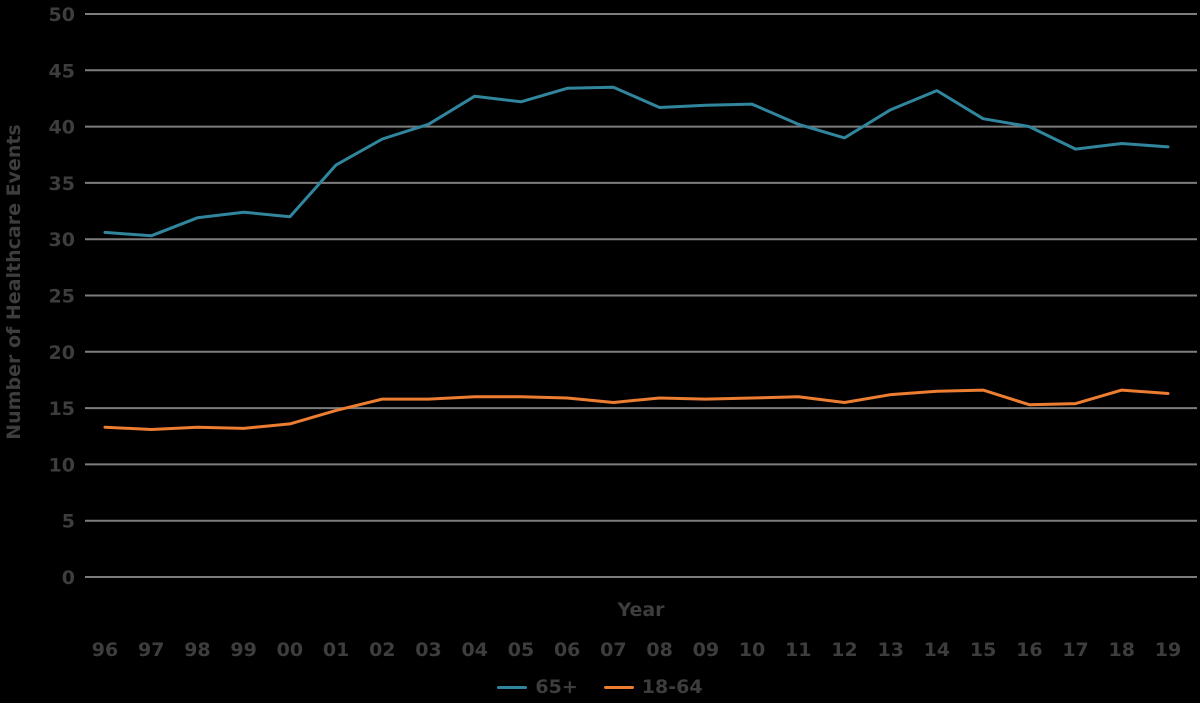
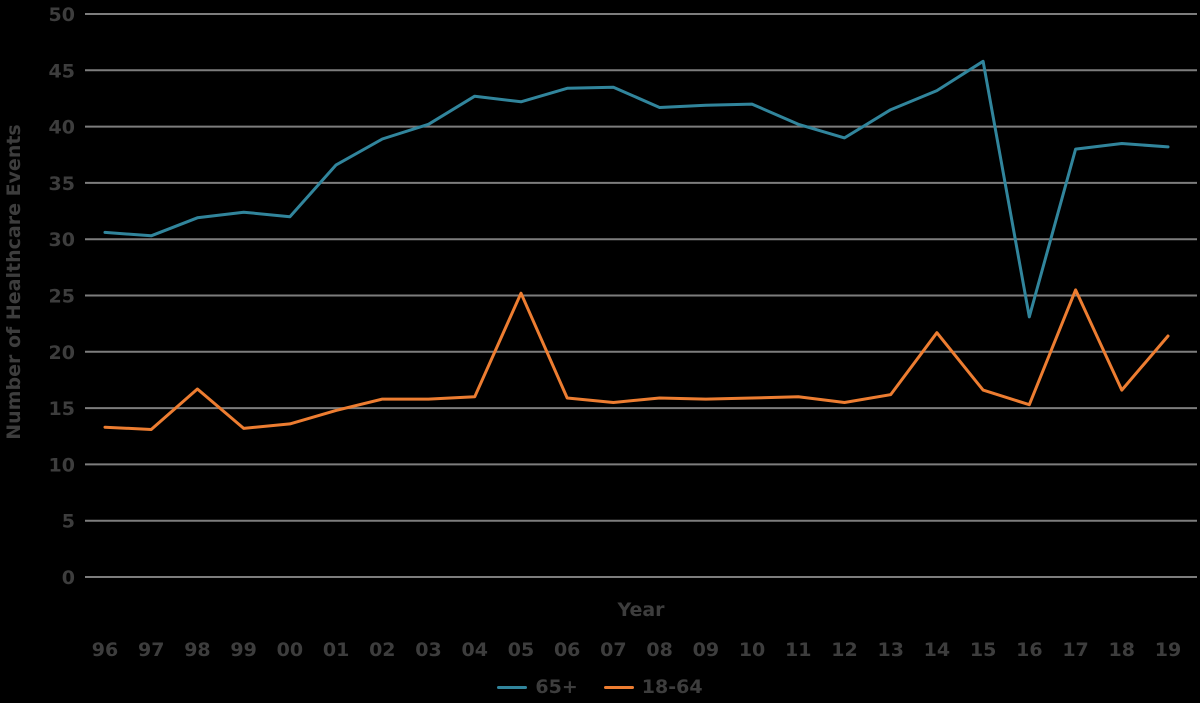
18-64/98: 13.3 -> 16.7
18-64/05: 16.0 -> 25.2
18-64/14: 16.5 -> 21.7
65+/15: 40.7 -> 45.8
65+/16: 40.0 -> 23.1
18-64/17: 15.4 -> 25.5
18-64/19: 16.3 -> 21.4
